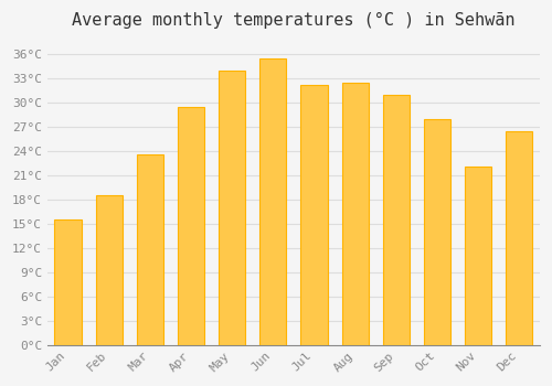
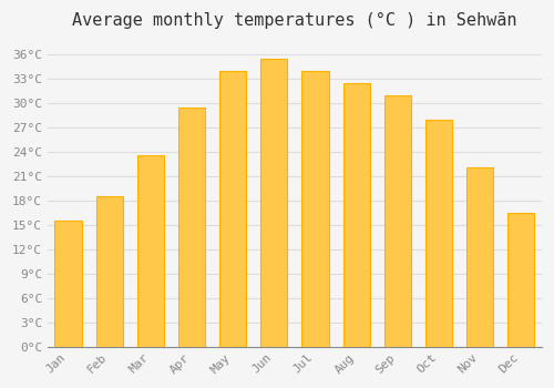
Jul: 32.2°C -> 34.0°C
Dec: 26.4°C -> 16.5°C
